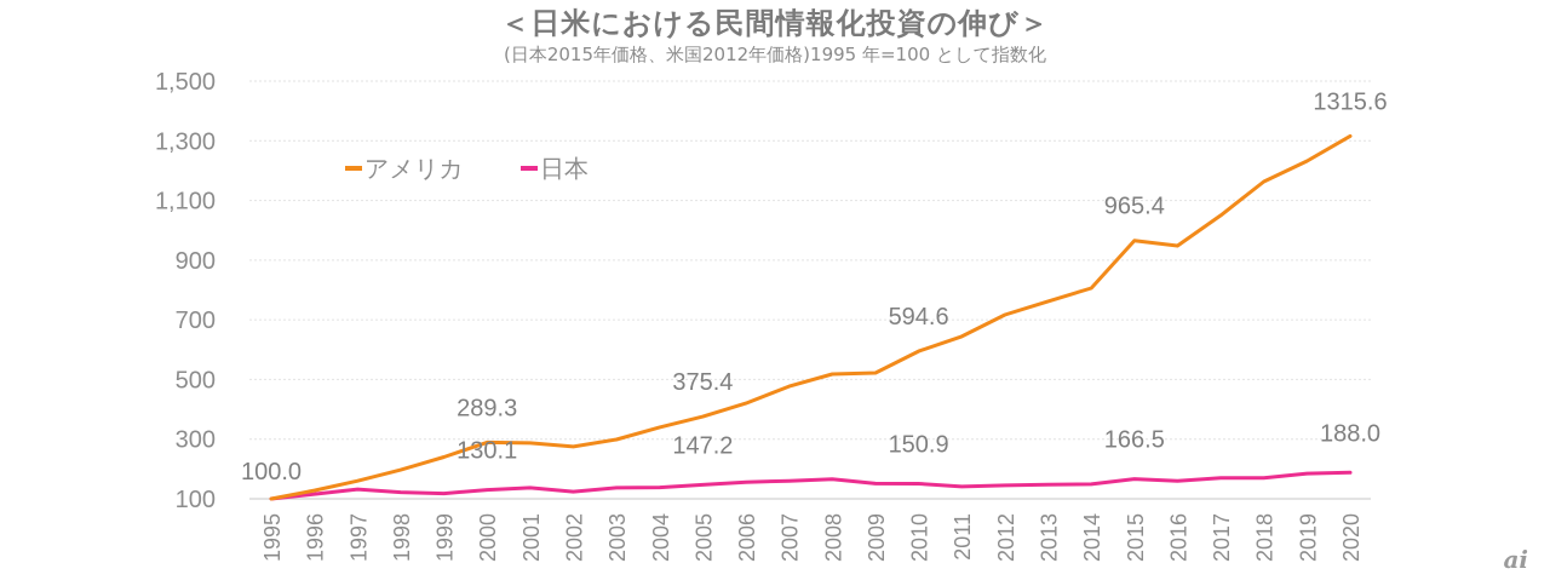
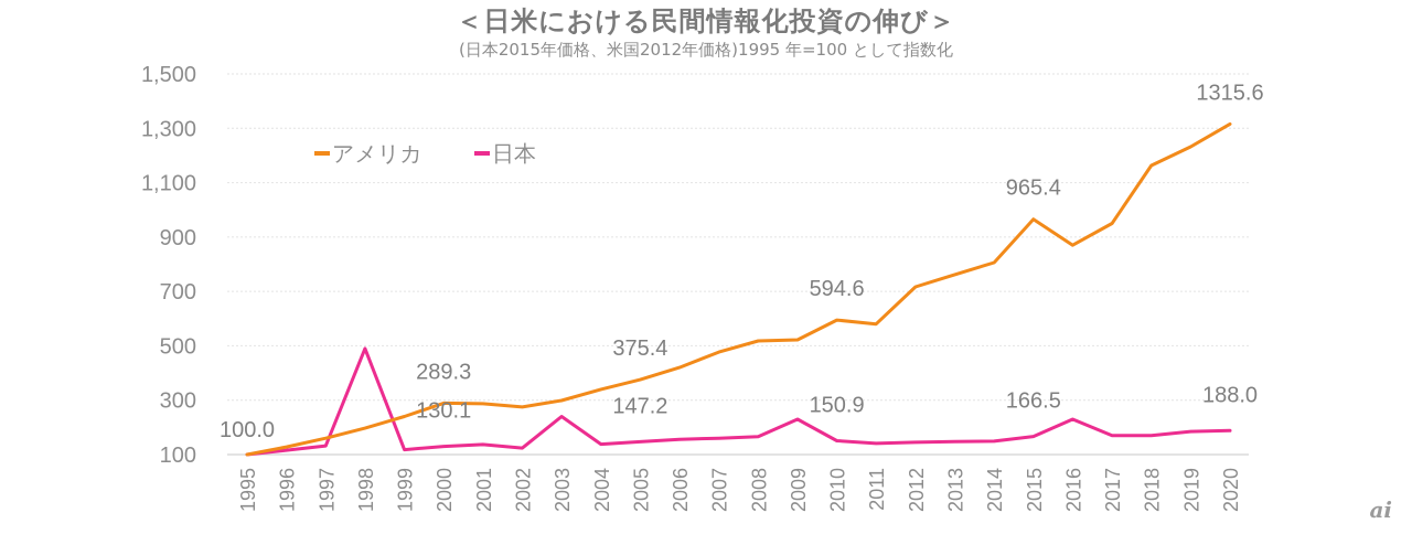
日本/1998: 120 -> 490
日本/2003: 140 -> 240
日本/2009: 150 -> 230
アメリカ/2011: 640 -> 580
アメリカ/2016: 950 -> 870
日本/2016: 160 -> 230
アメリカ/2017: 1050 -> 950
